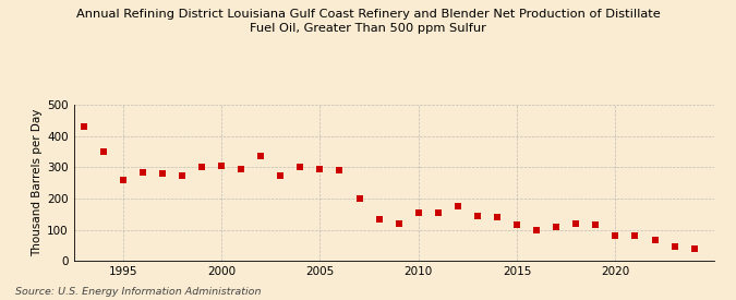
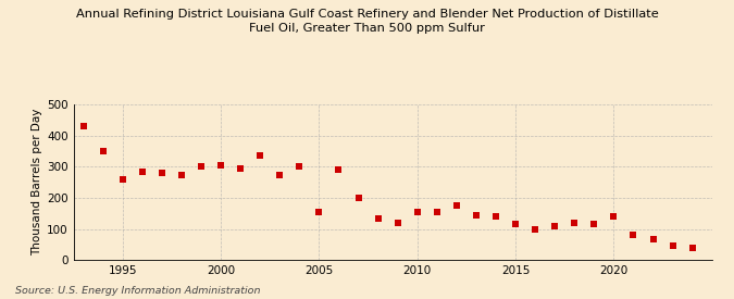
2005: 295 -> 155
2020: 82 -> 140
